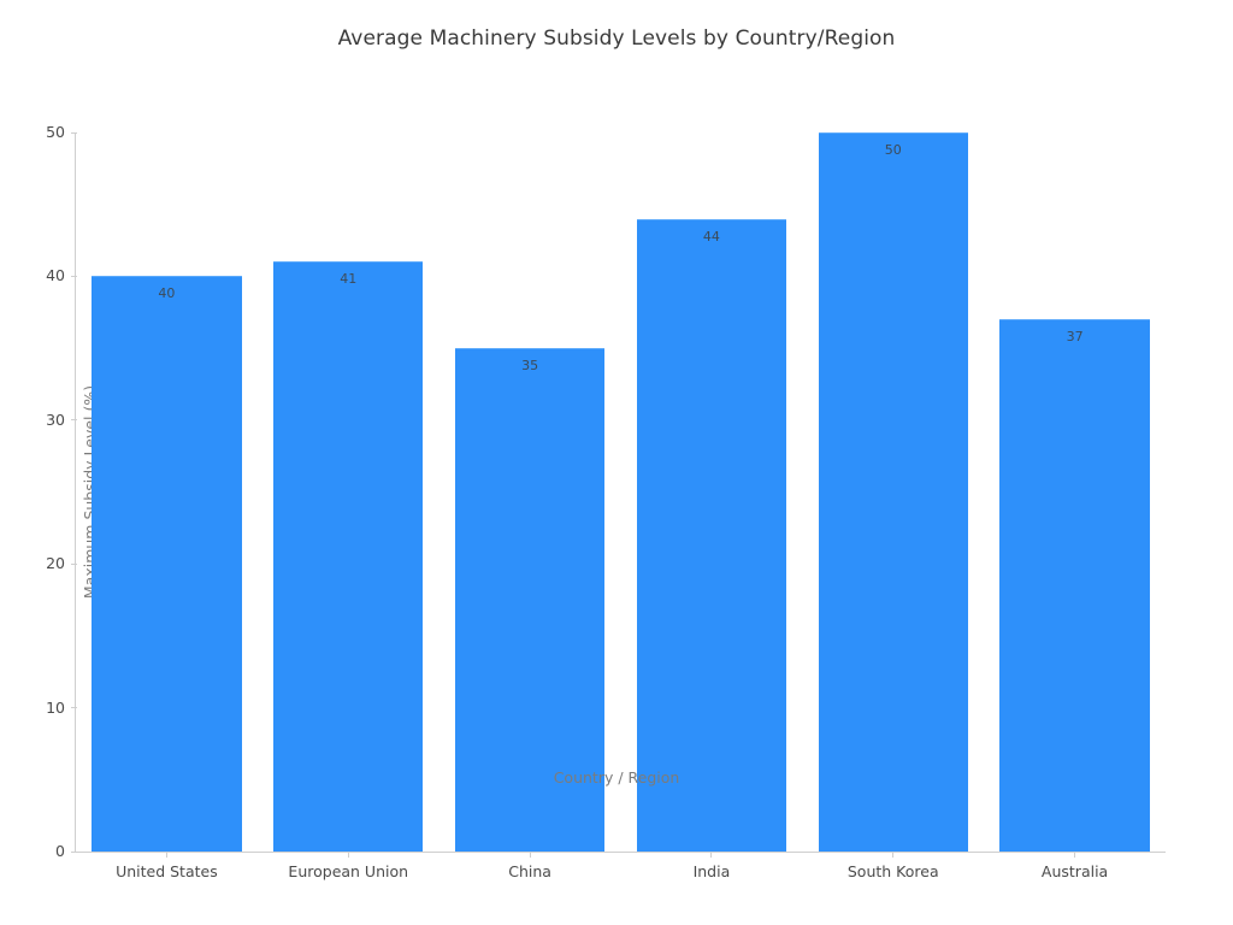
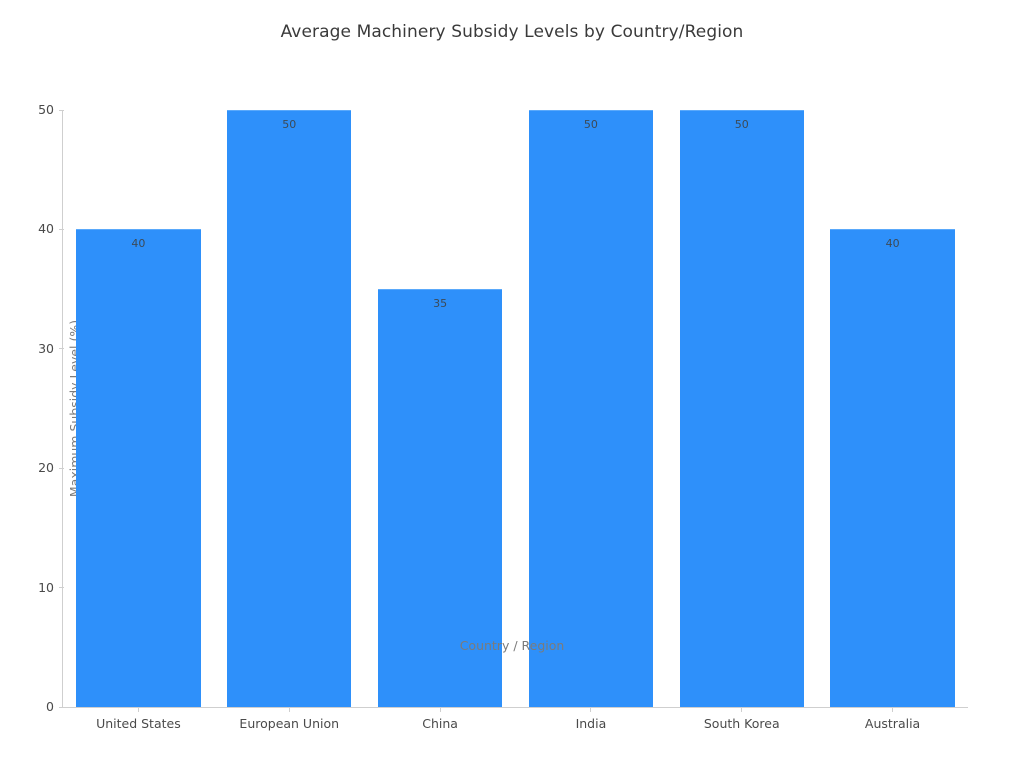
European Union: 41 -> 50
India: 44 -> 50
Australia: 37 -> 40
